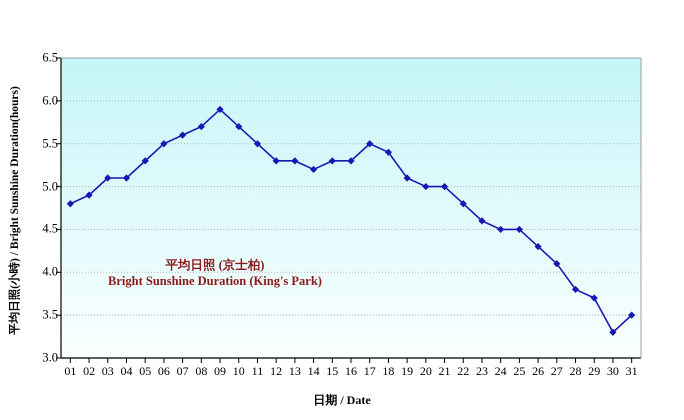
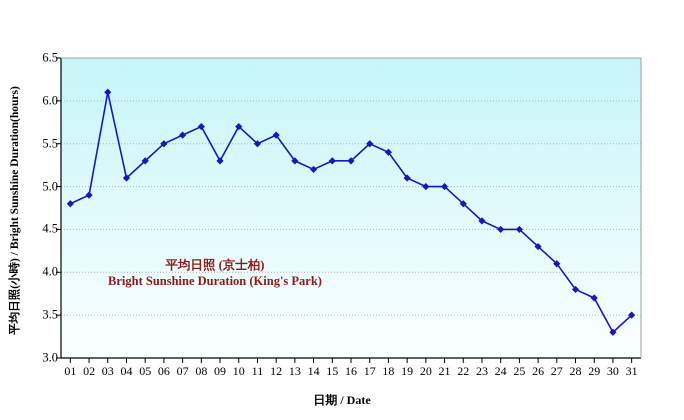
03: 5.1 -> 6.1
09: 5.9 -> 5.3
12: 5.3 -> 5.6
